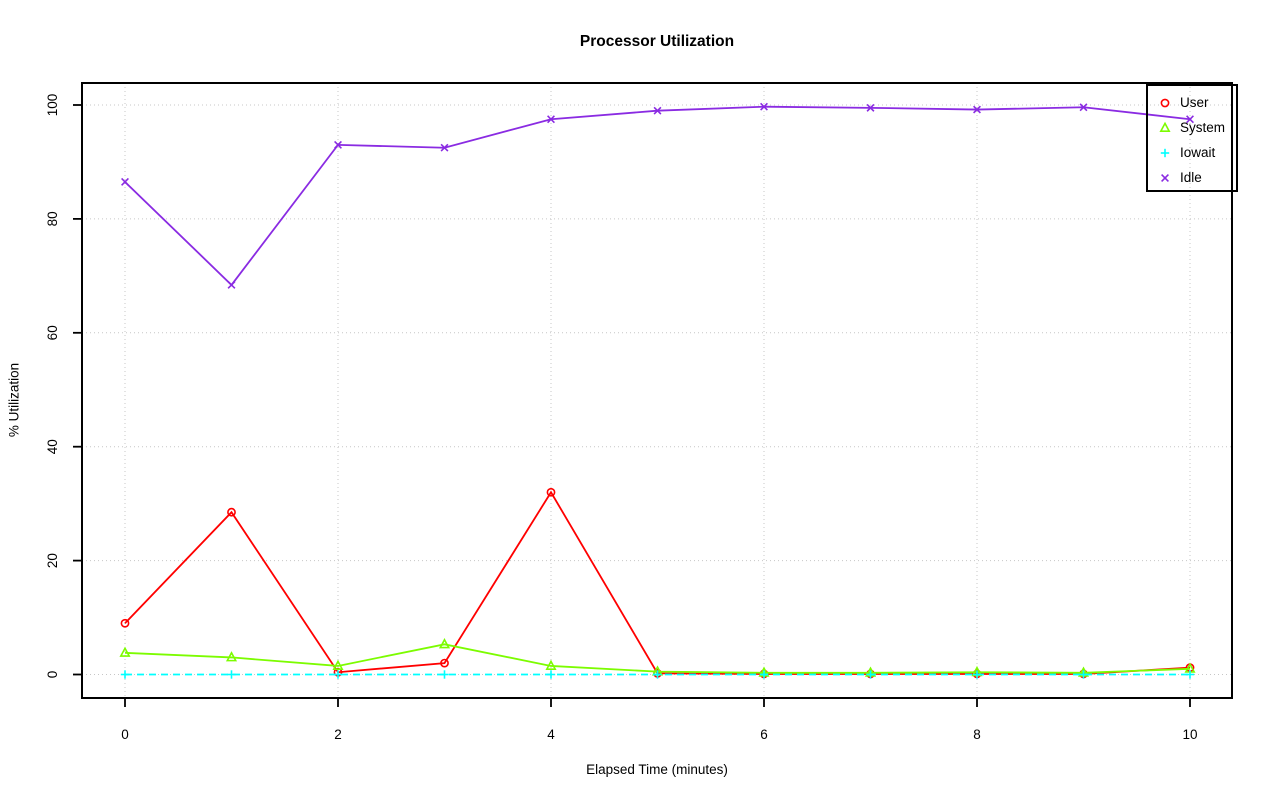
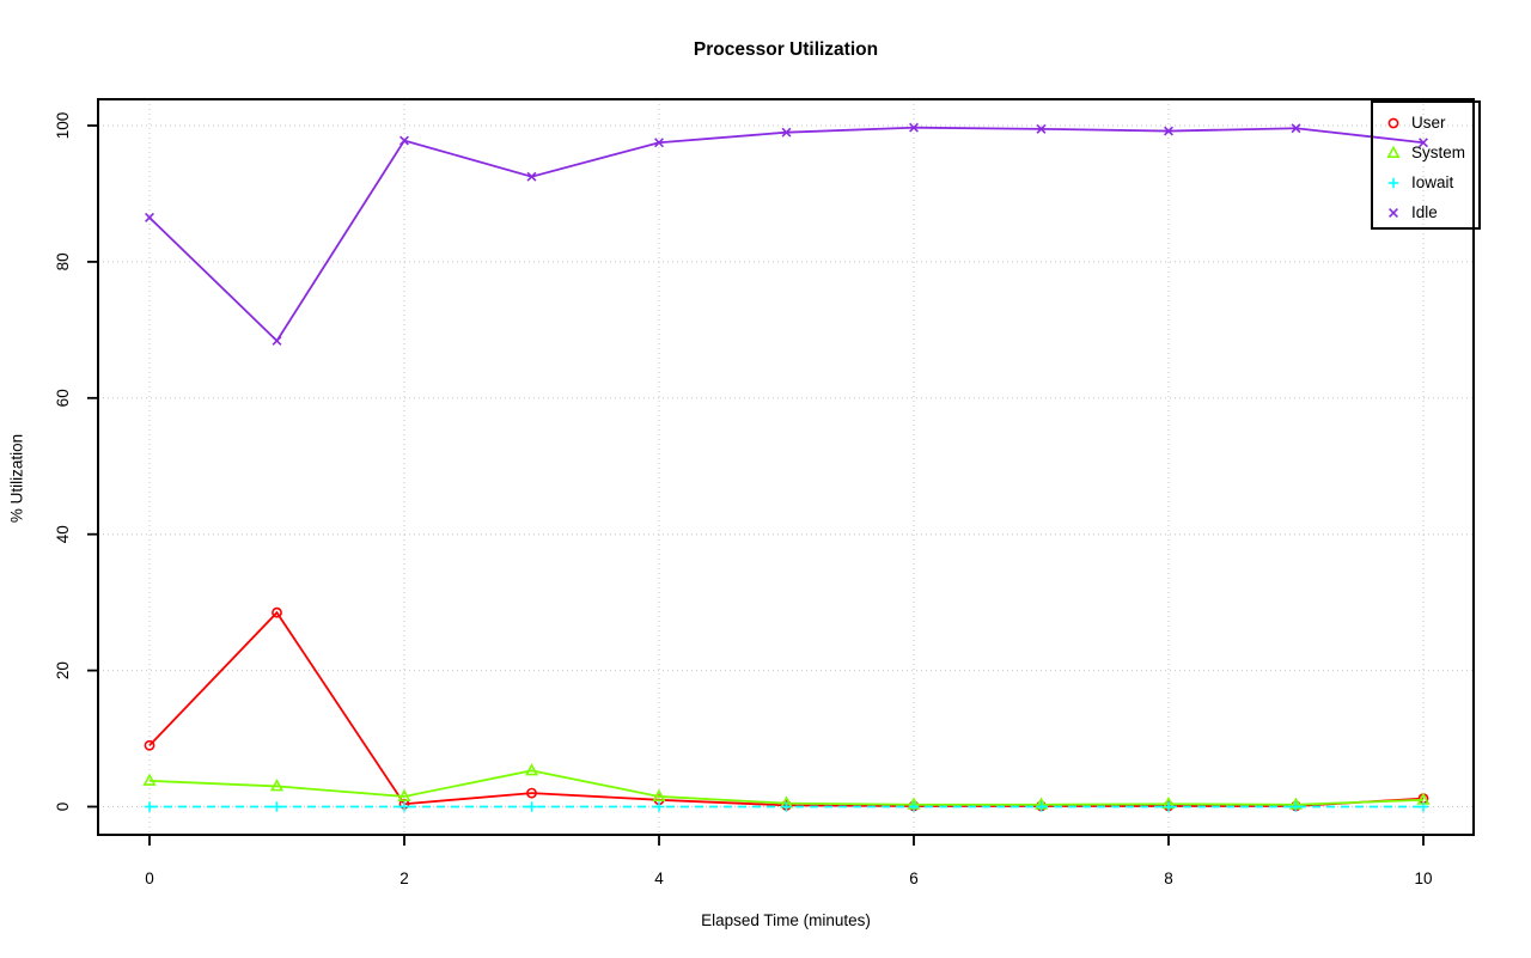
Idle/2: 93 -> 98
User/4: 32 -> 1
